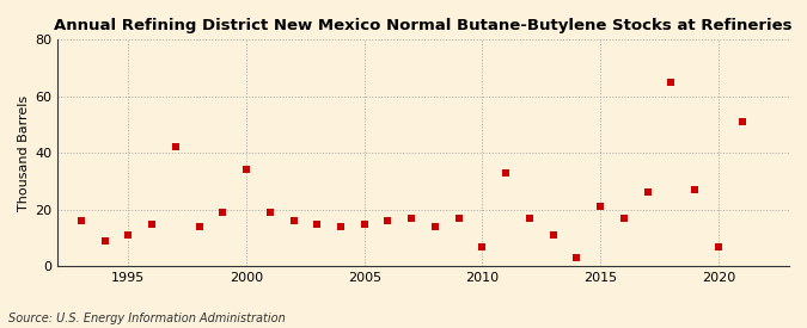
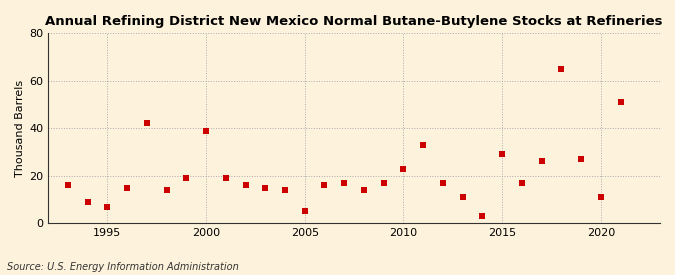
1995: 11 -> 7
2000: 34 -> 39
2005: 15 -> 5
2010: 7 -> 23
2015: 21 -> 29
2020: 7 -> 11
